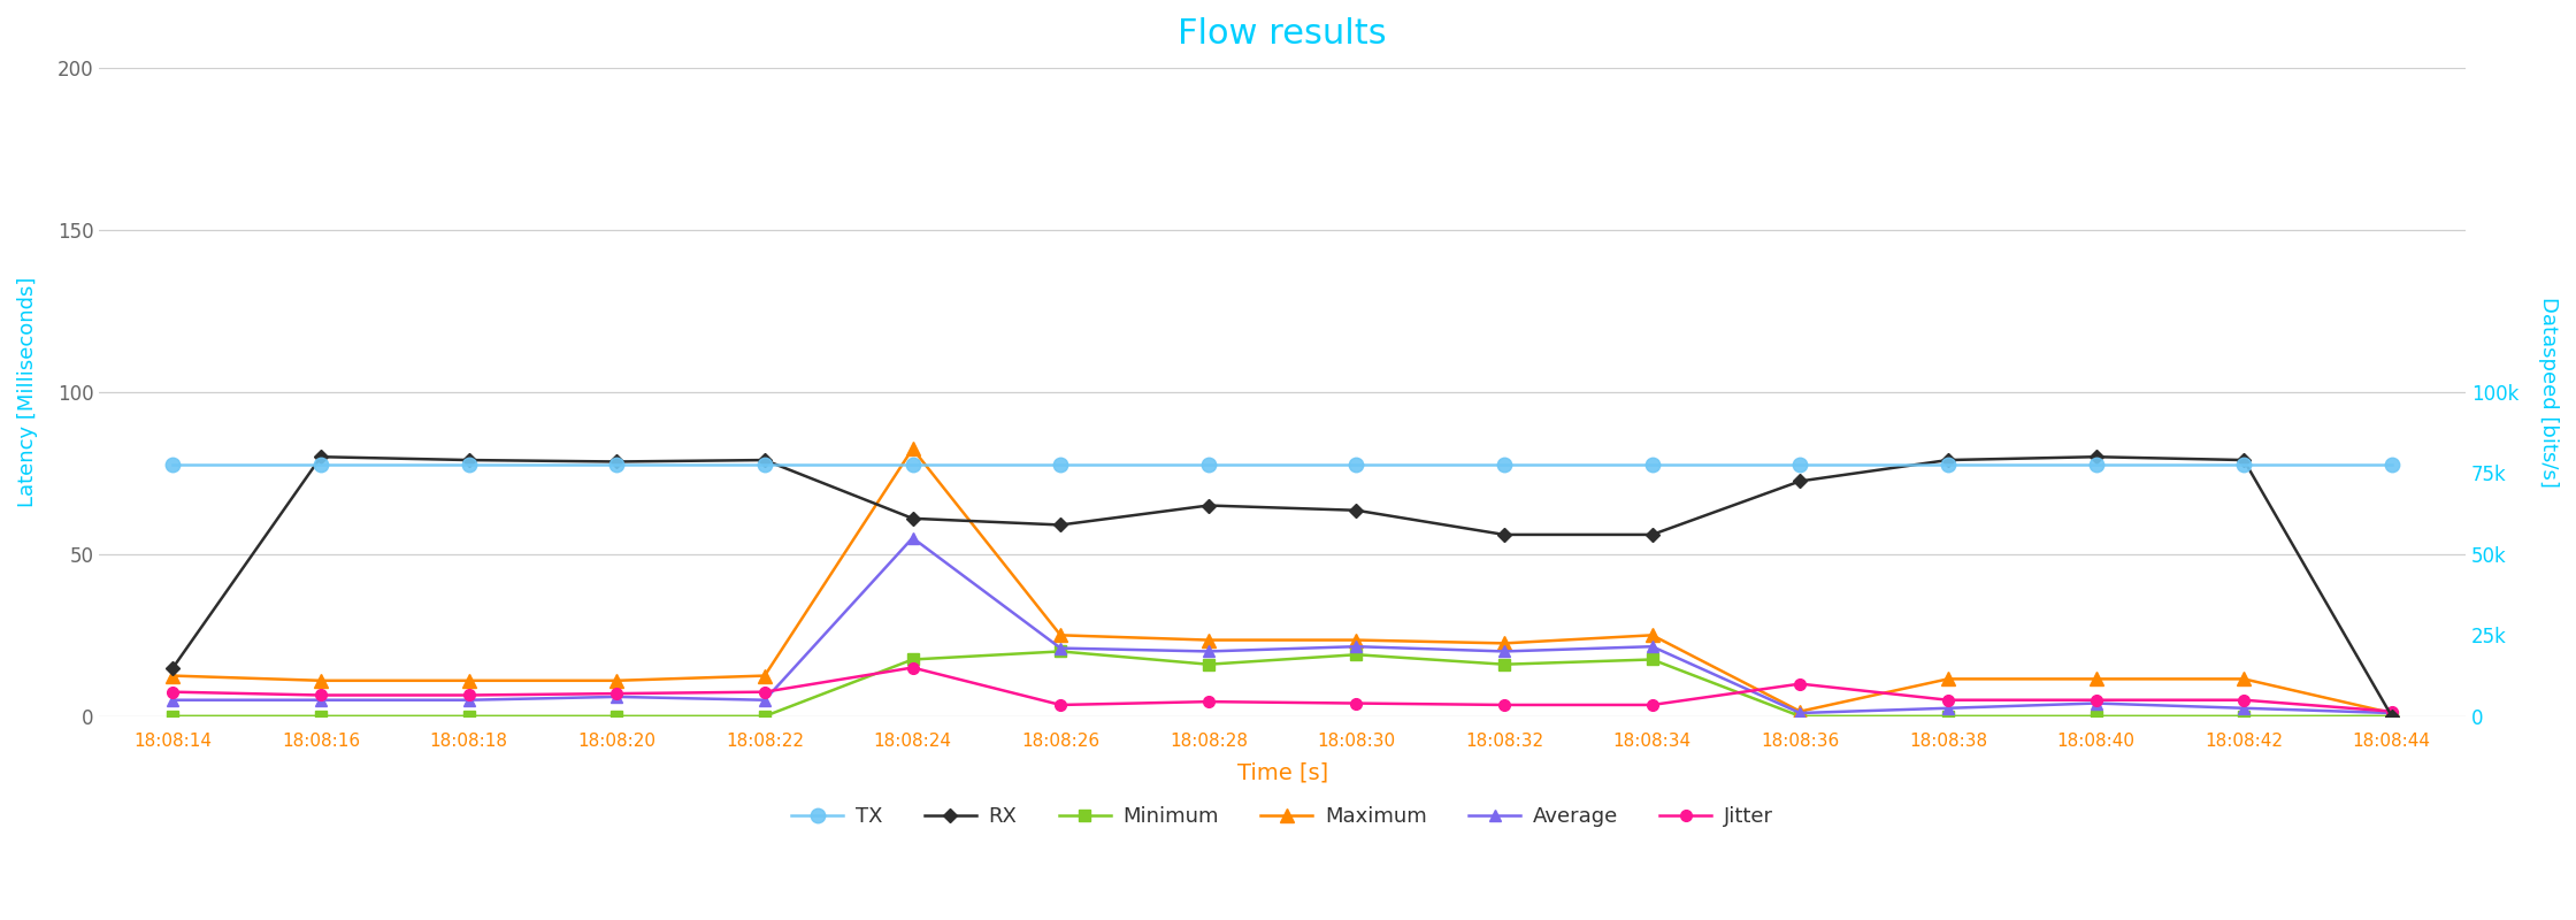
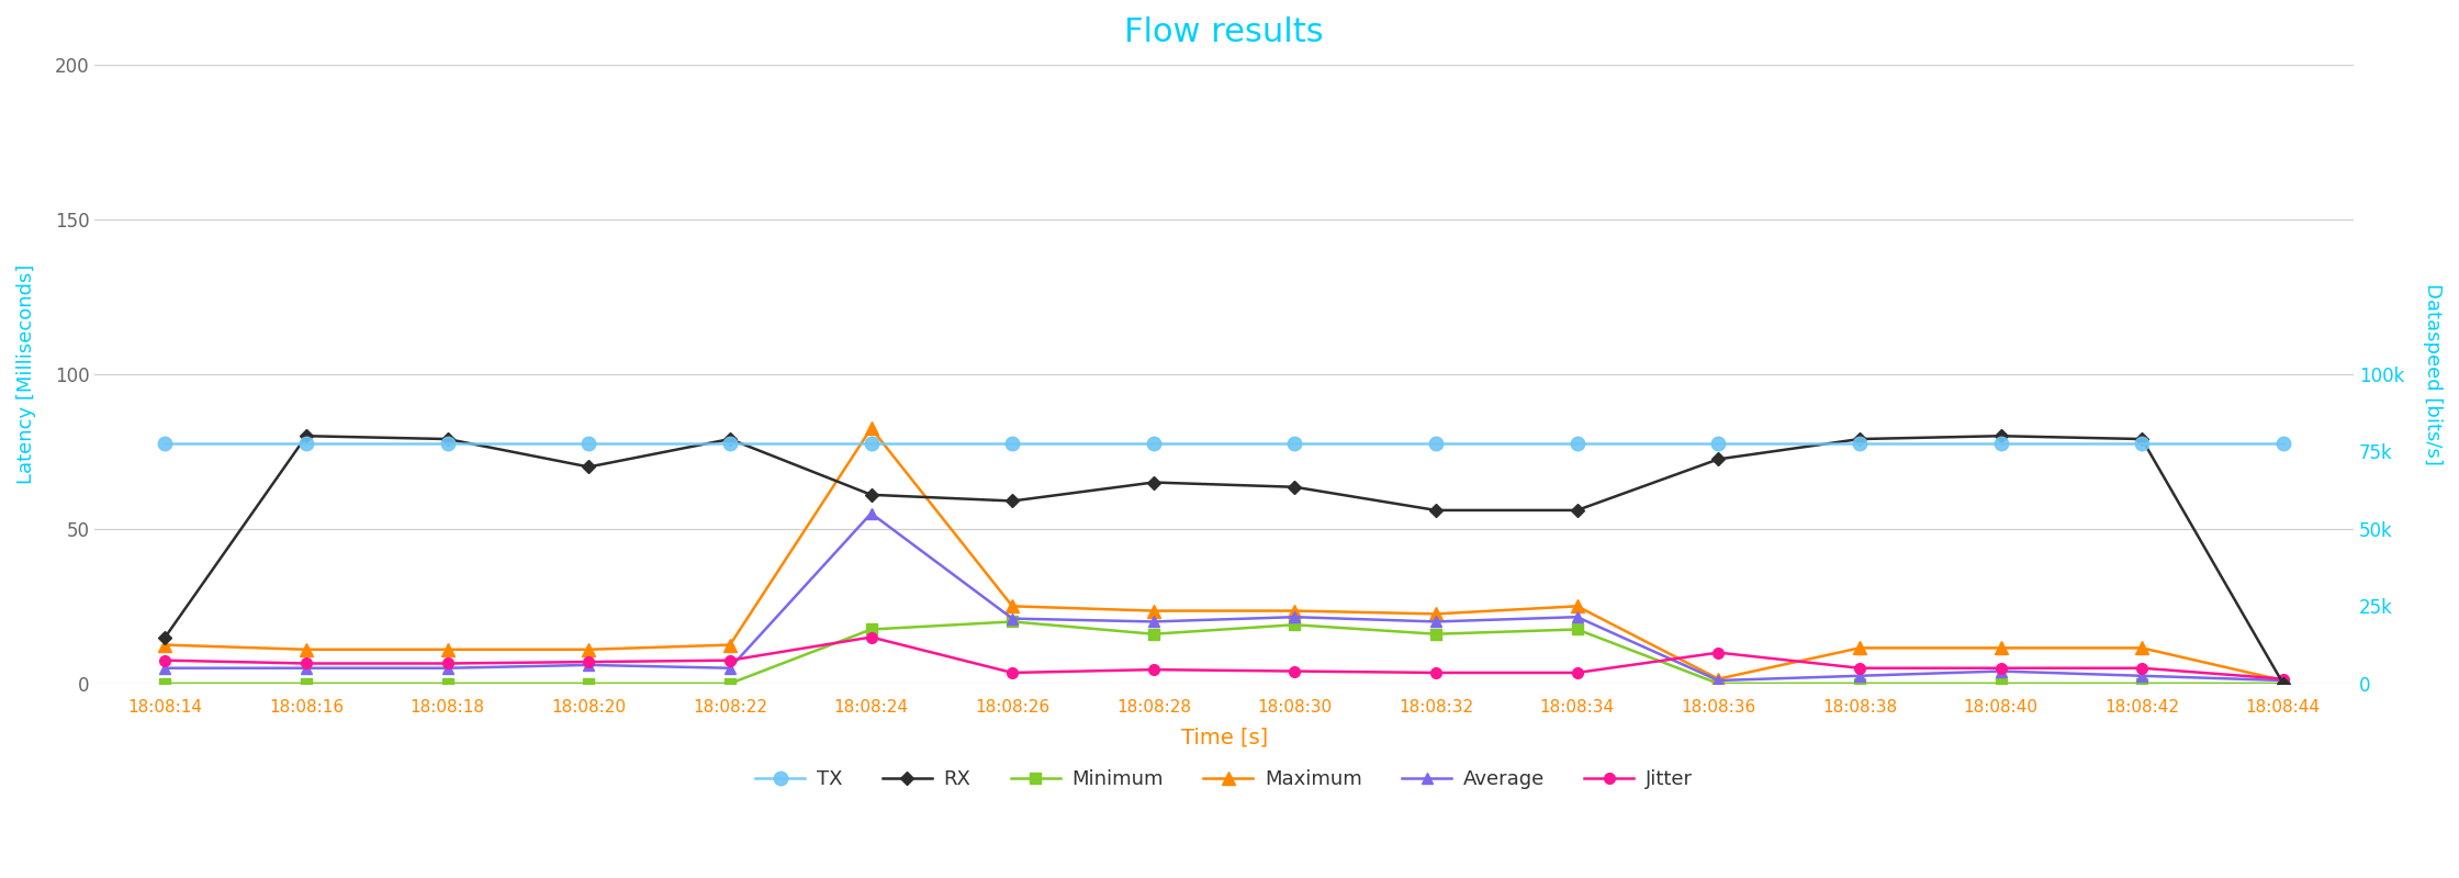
RX/18:08:20: 78.5k -> 70.0k
